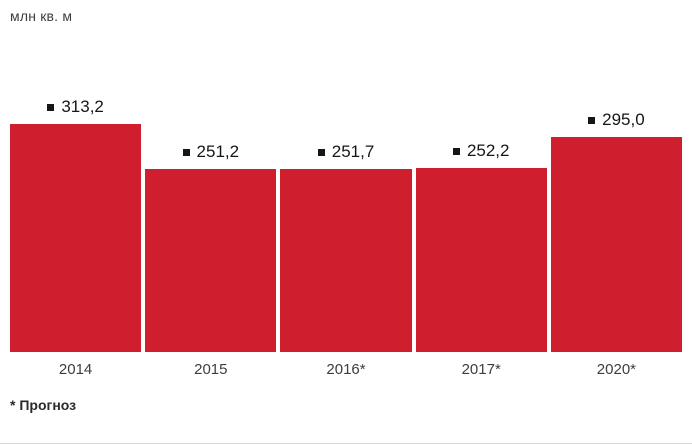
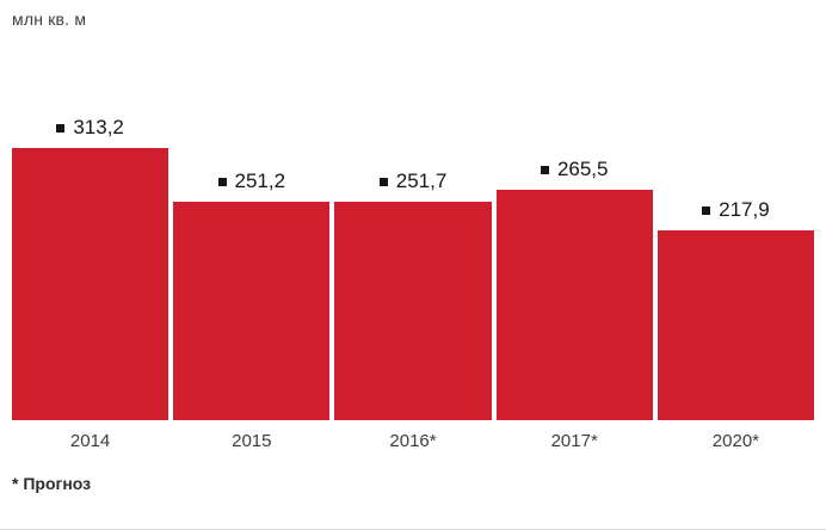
2017*: 252,2 -> 265,5
2020*: 295,0 -> 217,9
